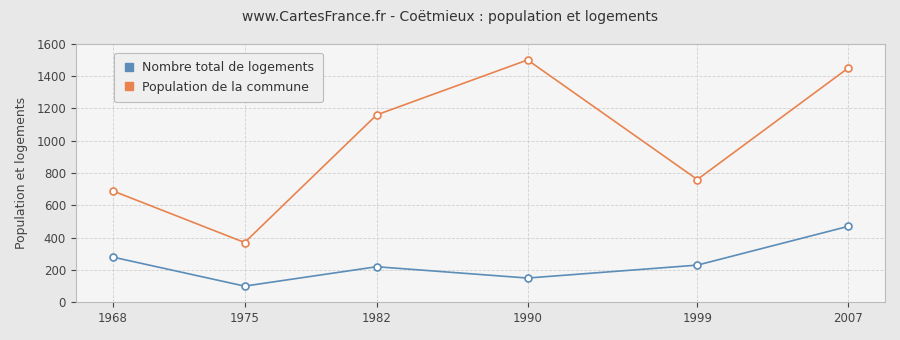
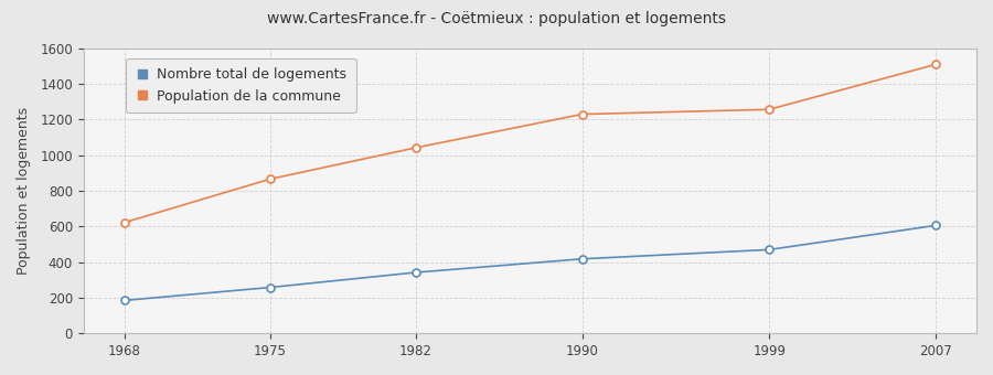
Nombre total de logements/1968: 280 -> 180
Population de la commune/1968: 690 -> 620
Nombre total de logements/1975: 100 -> 260
Population de la commune/1975: 370 -> 870
Nombre total de logements/1982: 220 -> 340
Population de la commune/1982: 1160 -> 1040
Nombre total de logements/1990: 150 -> 420
Population de la commune/1990: 1500 -> 1230
Nombre total de logements/1999: 230 -> 470
Population de la commune/1999: 760 -> 1260
Nombre total de logements/2007: 470 -> 610
Population de la commune/2007: 1450 -> 1510
